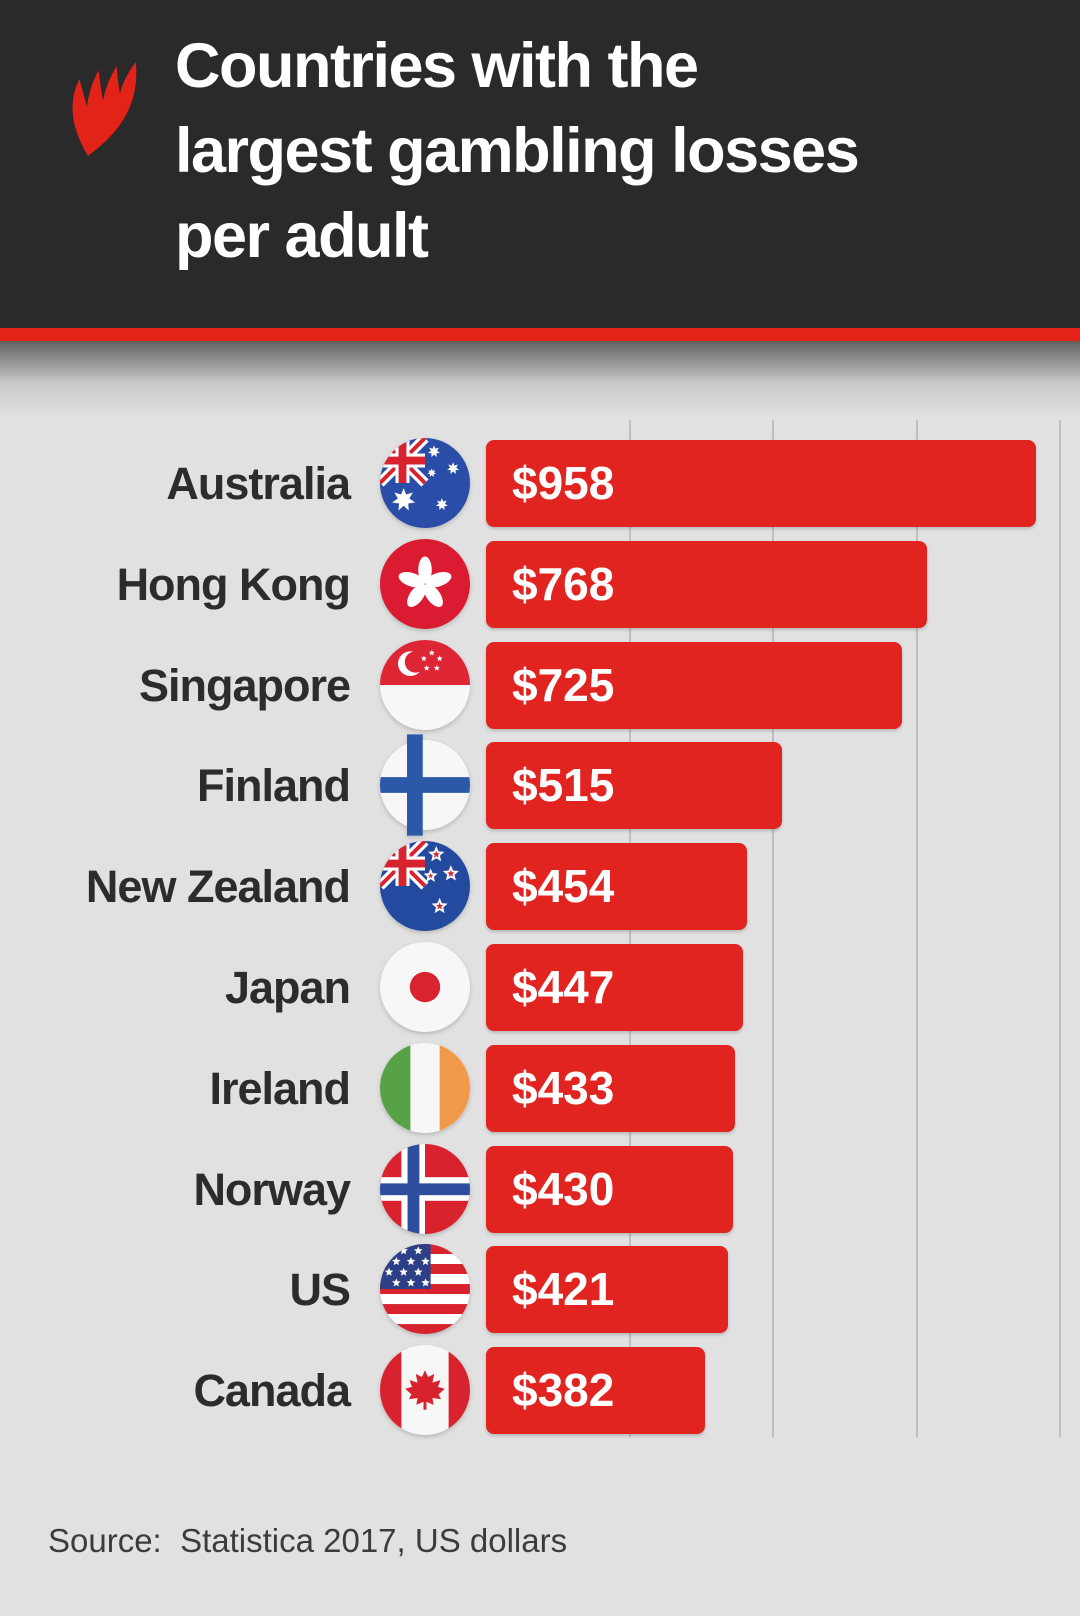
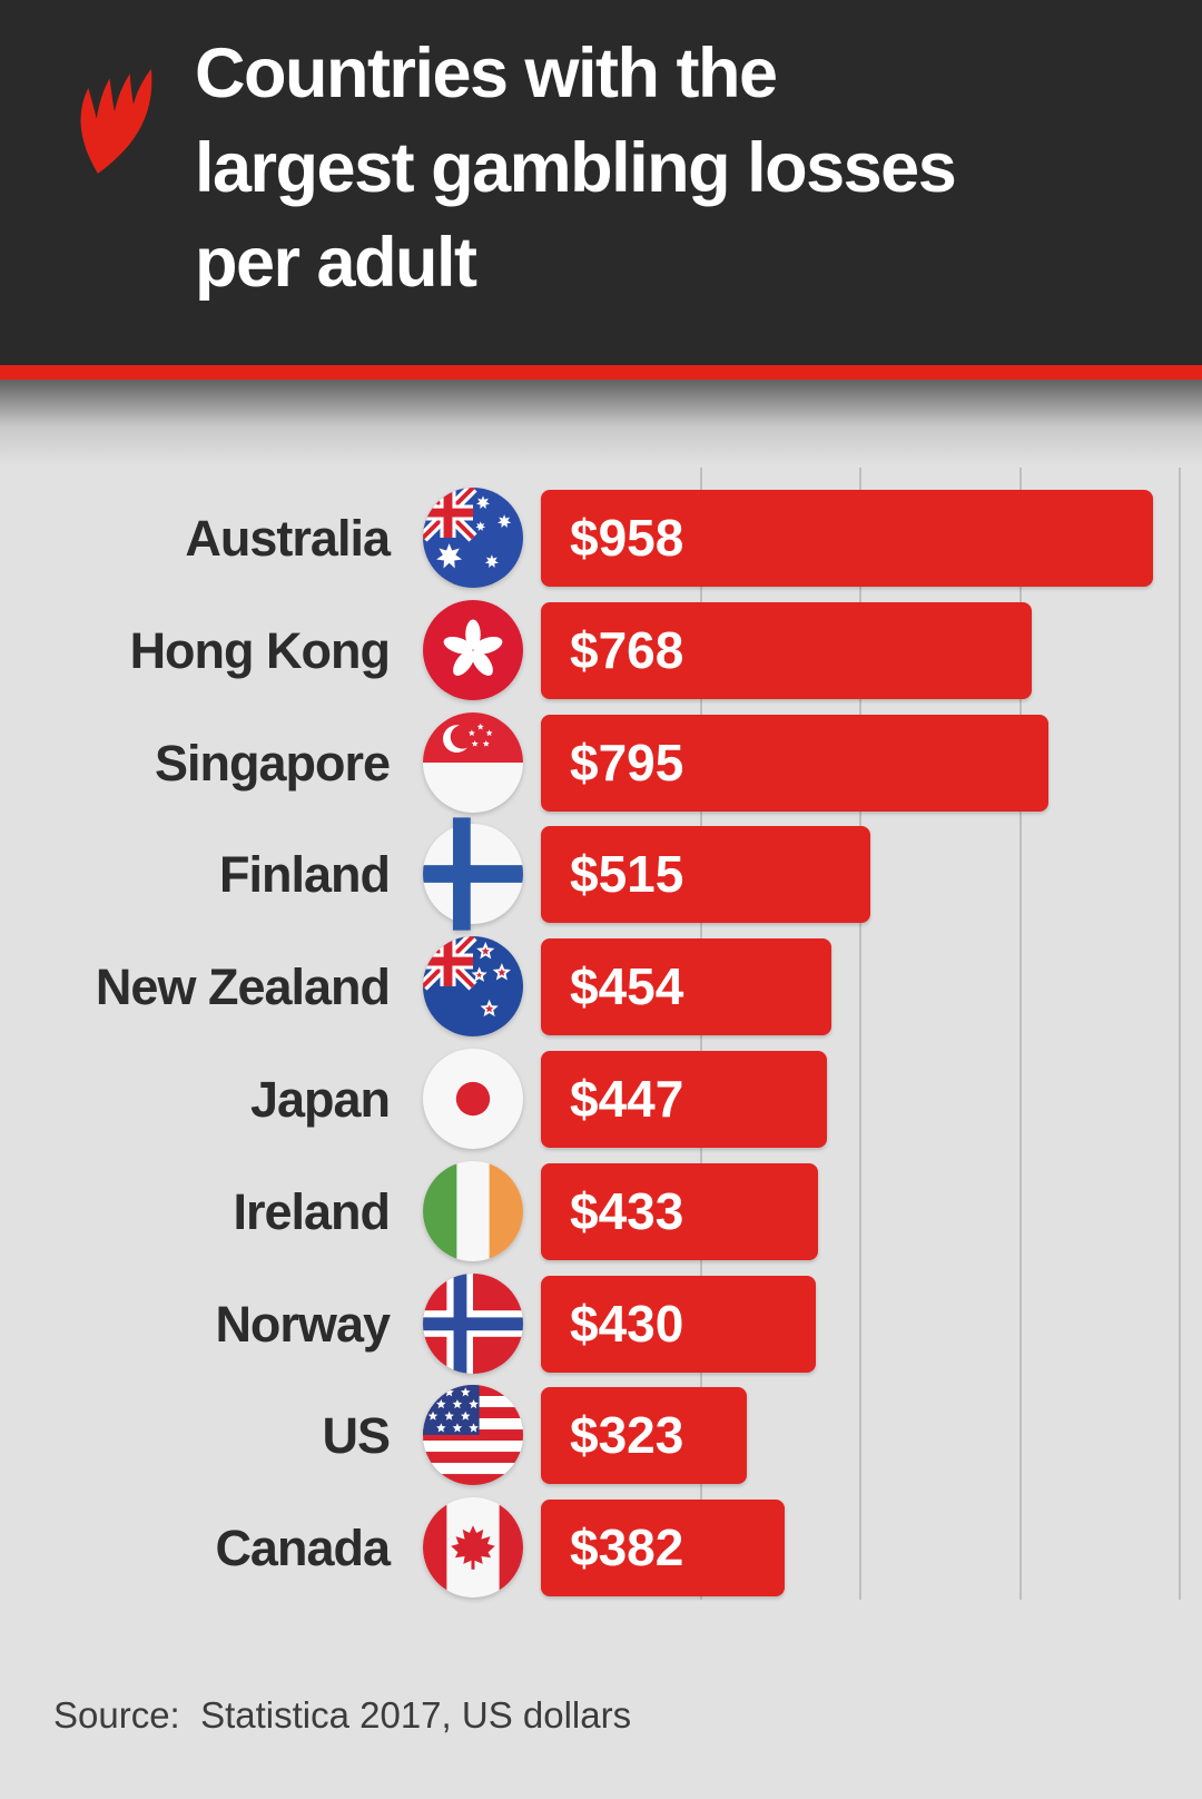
Singapore: $725 -> $795
US: $421 -> $323
